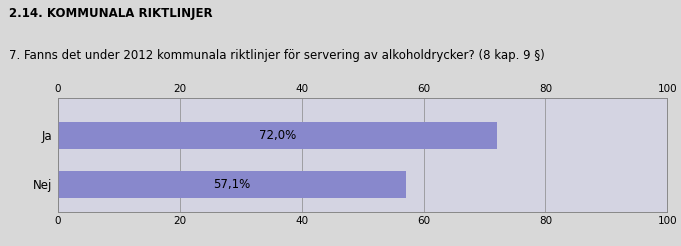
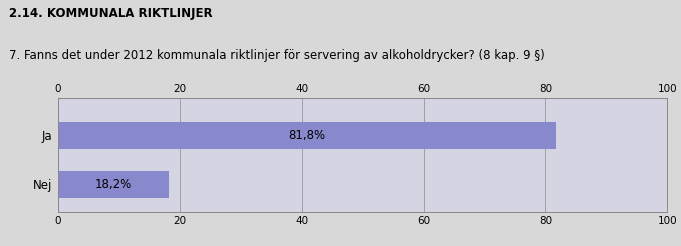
Ja: 72,0% -> 81,8%
Nej: 57,1% -> 18,2%
